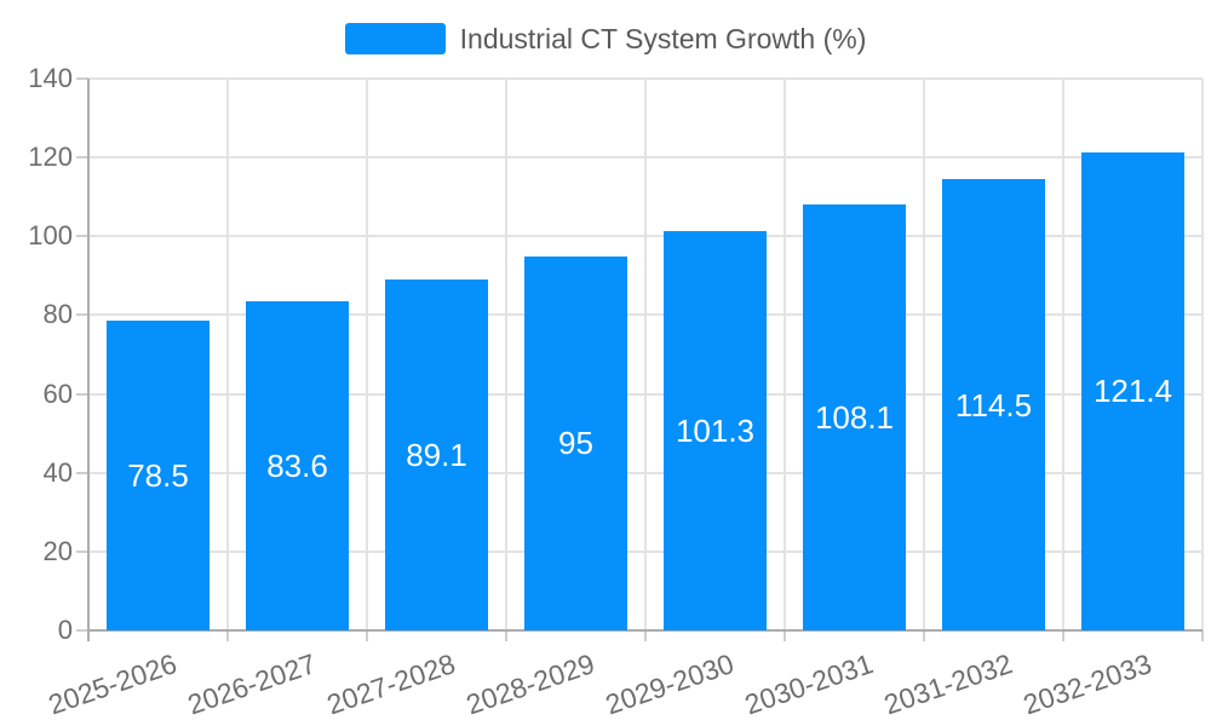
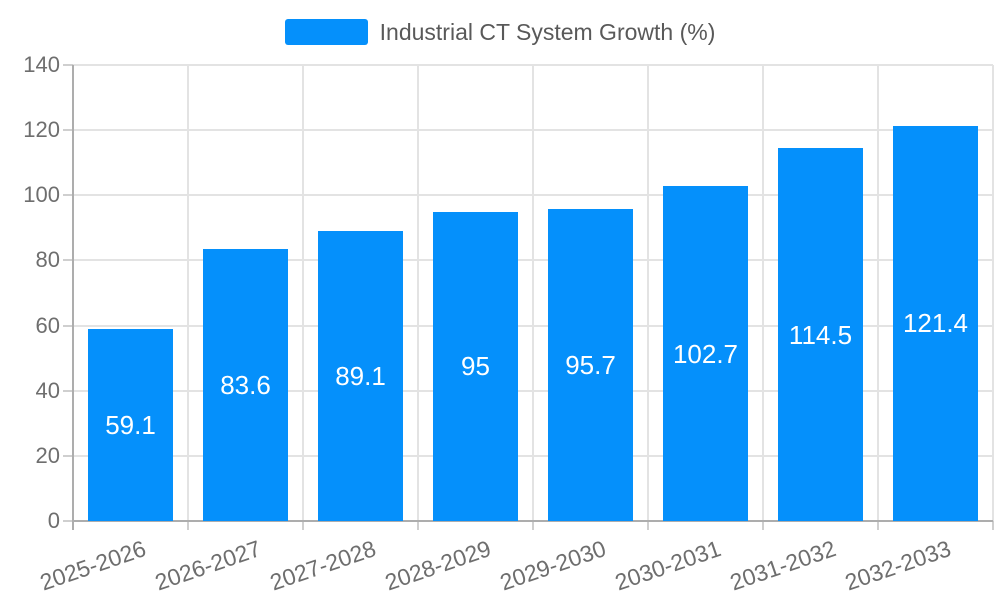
2025-2026: 78.5 -> 59.1
2029-2030: 101.3 -> 95.7
2030-2031: 108.1 -> 102.7
